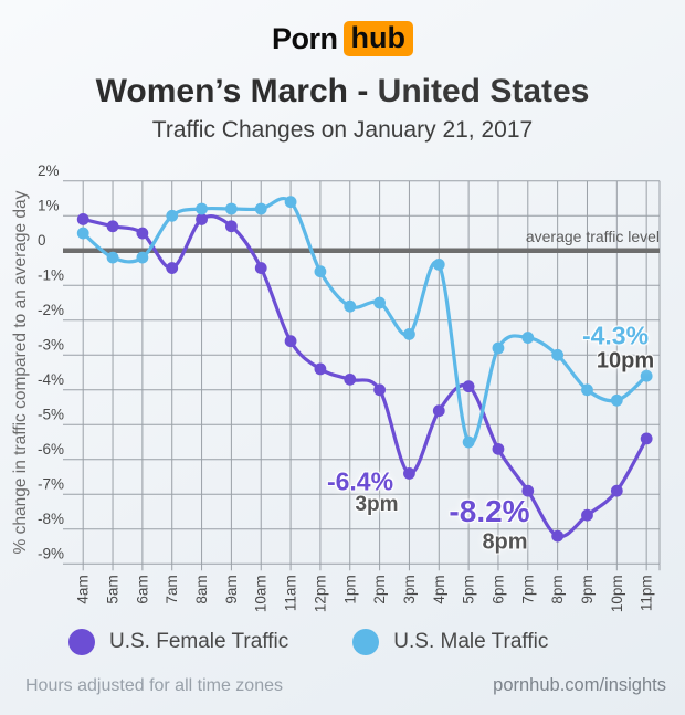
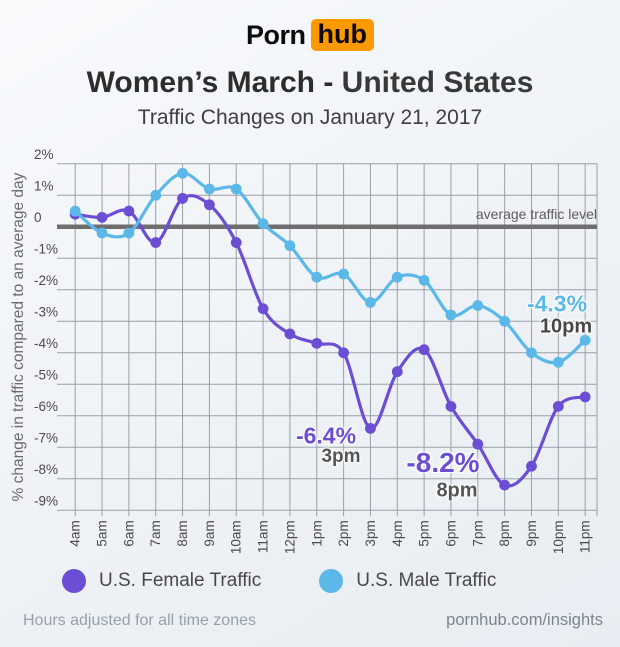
U.S. Female Traffic/4am: 0.9% -> 0.4%
U.S. Female Traffic/5am: 0.7% -> 0.3%
U.S. Male Traffic/8am: 1.2% -> 1.7%
U.S. Male Traffic/11am: 1.4% -> 0.1%
U.S. Male Traffic/4pm: -0.4% -> -1.6%
U.S. Male Traffic/5pm: -5.5% -> -1.7%
U.S. Female Traffic/10pm: -6.9% -> -5.7%
